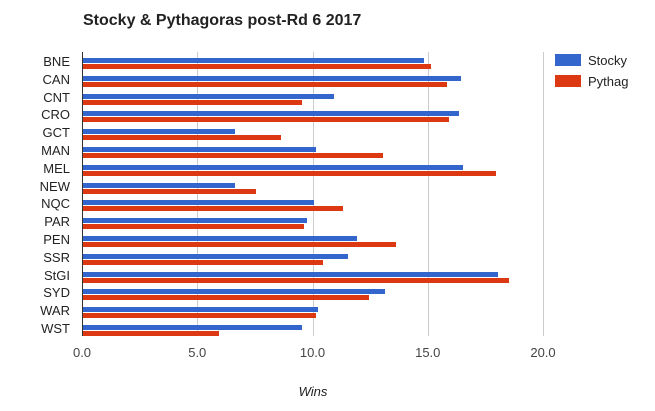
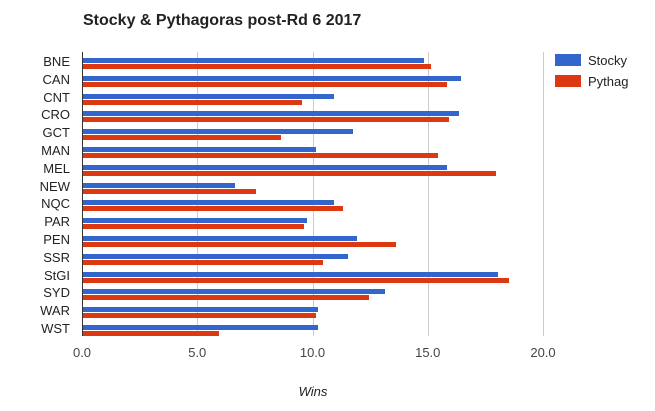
Stocky/GCT: 6.6 -> 11.7
Pythag/MAN: 13.0 -> 15.4
Stocky/MEL: 16.5 -> 15.8
Stocky/NQC: 10.0 -> 10.9
Stocky/WST: 9.5 -> 10.2
